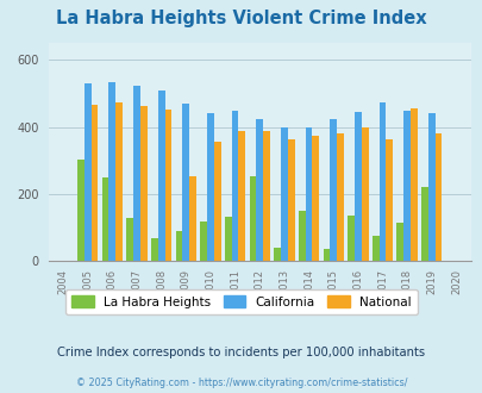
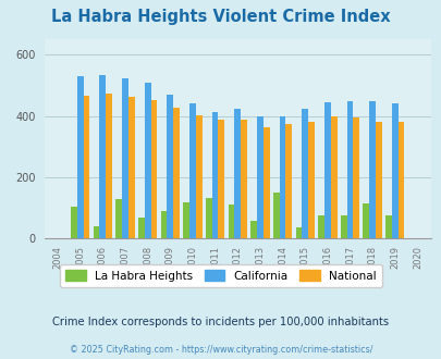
La Habra Heights/2005: 305 -> 105
La Habra Heights/2006: 250 -> 40
National/2009: 255 -> 428
National/2010: 355 -> 404
California/2011: 450 -> 413
La Habra Heights/2012: 255 -> 112
La Habra Heights/2013: 40 -> 60
La Habra Heights/2016: 135 -> 75
California/2017: 475 -> 448
National/2017: 365 -> 395
National/2018: 455 -> 383
La Habra Heights/2019: 220 -> 75
